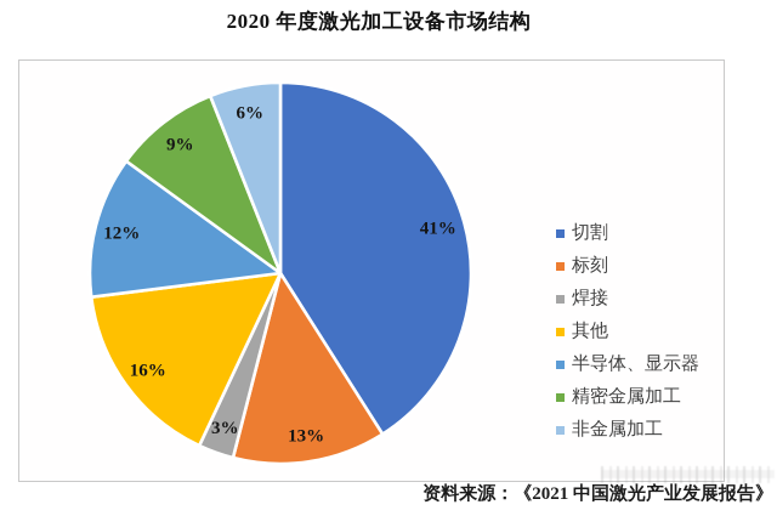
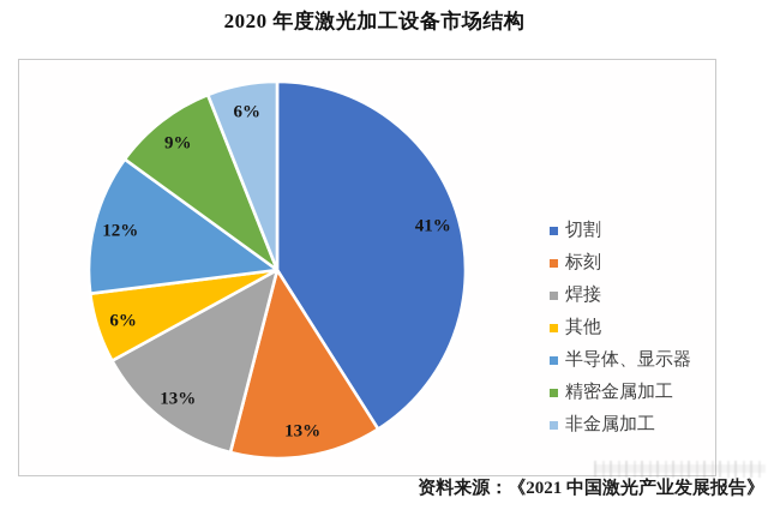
焊接: 3% -> 13%
其他: 16% -> 6%
